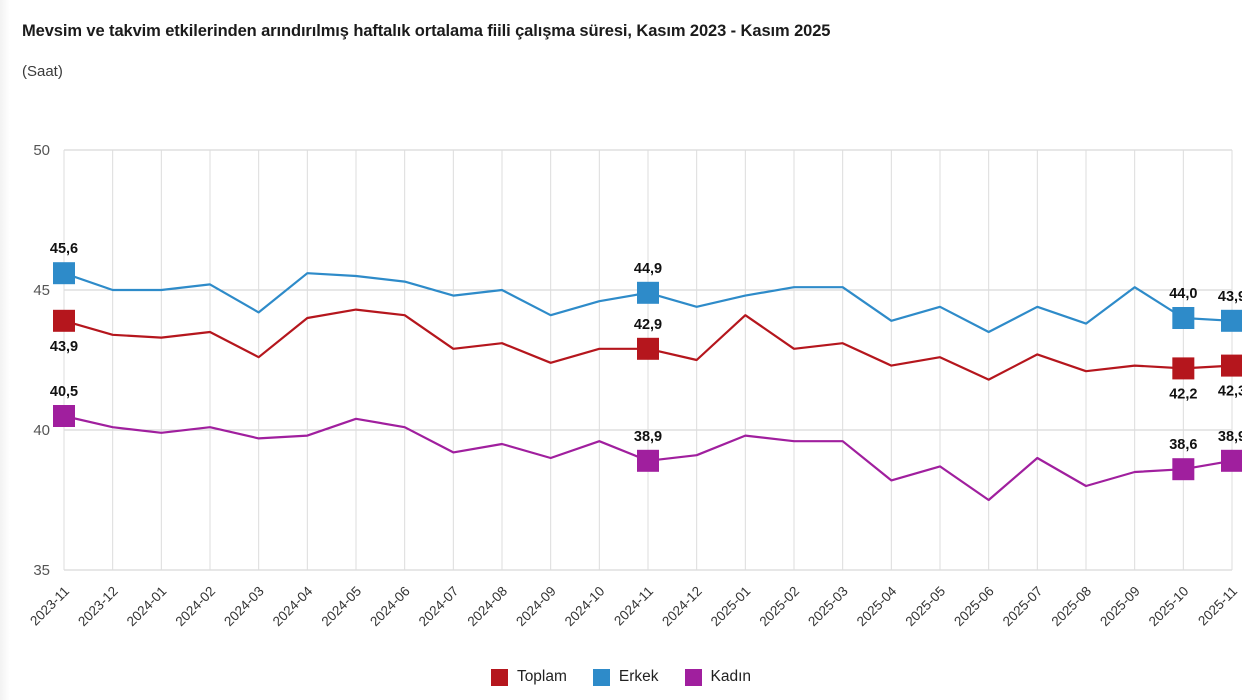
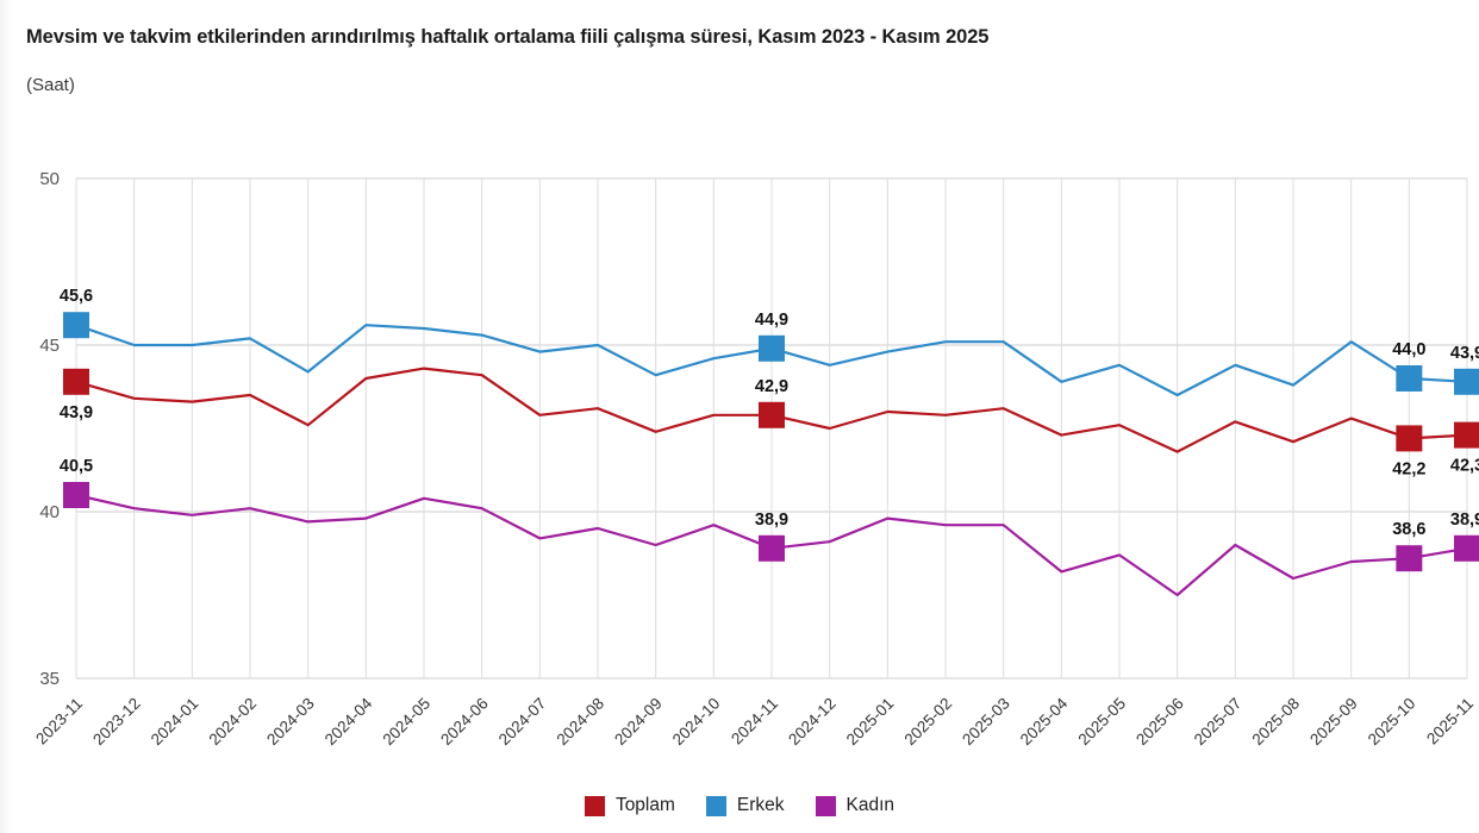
Toplam/2025-01: 44.1 -> 43.0
Toplam/2025-09: 42.3 -> 42.8
